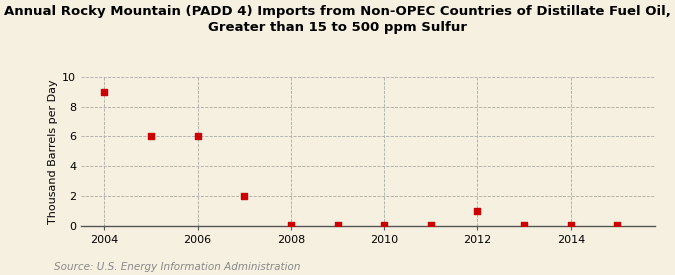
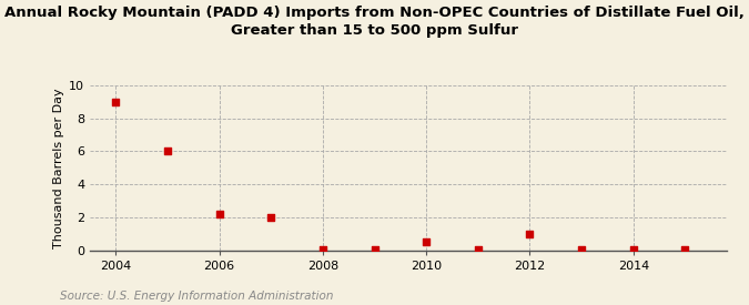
2006: 6.0 -> 2.2
2010: 0.0 -> 0.5
